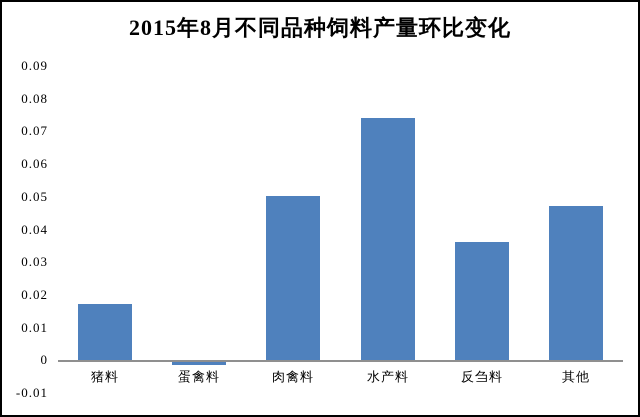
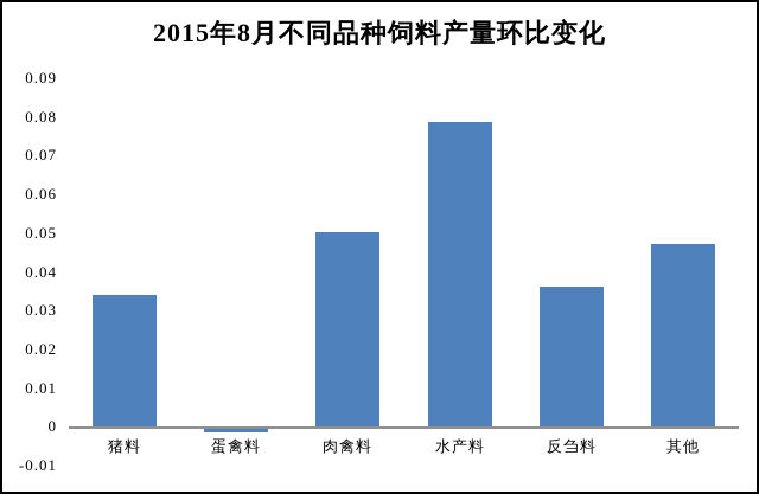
猪料: 0.017 -> 0.034
水产料: 0.074 -> 0.079
